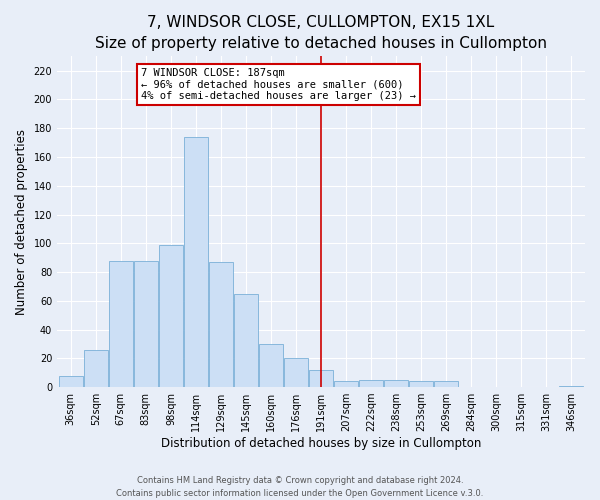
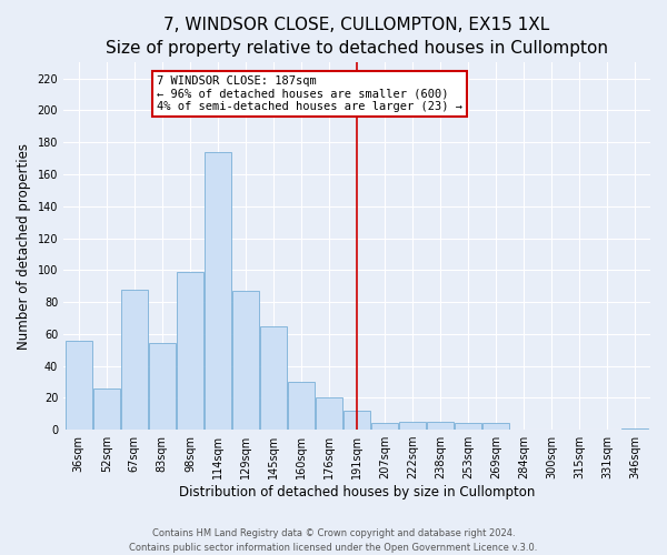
36sqm: 8 -> 56
83sqm: 88 -> 54
